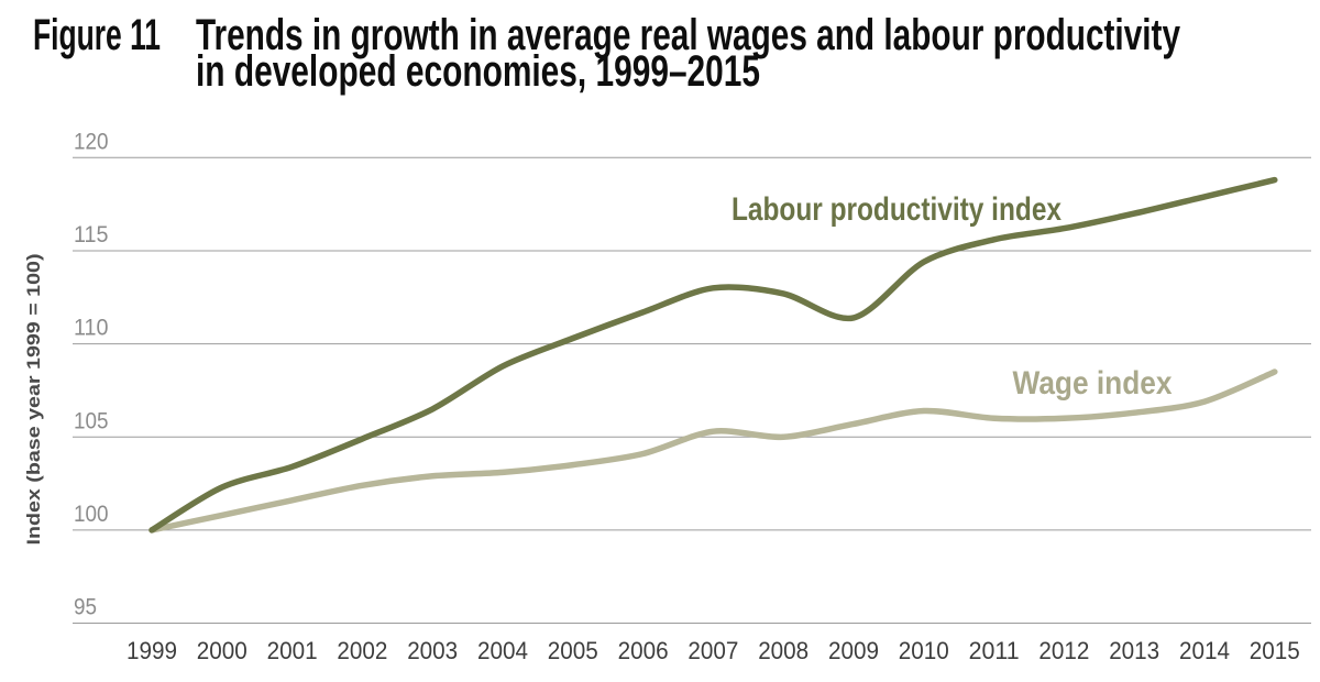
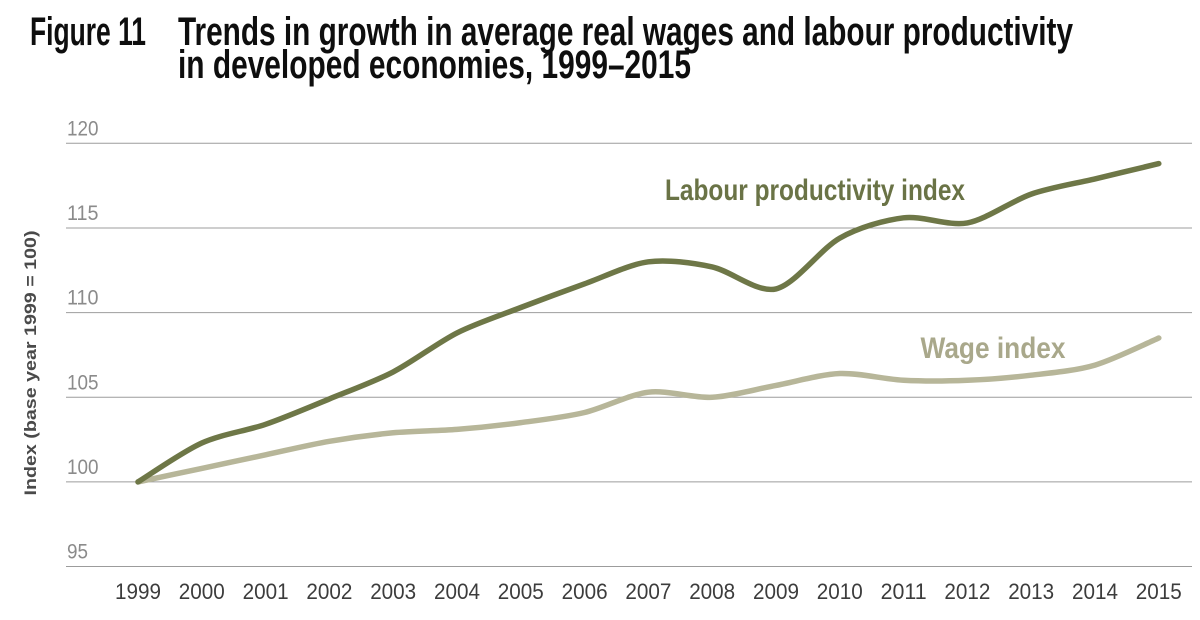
Labour productivity index/2012: 116.2 -> 115.3
